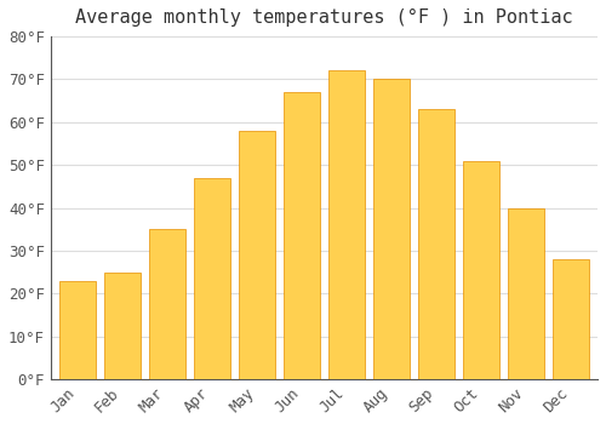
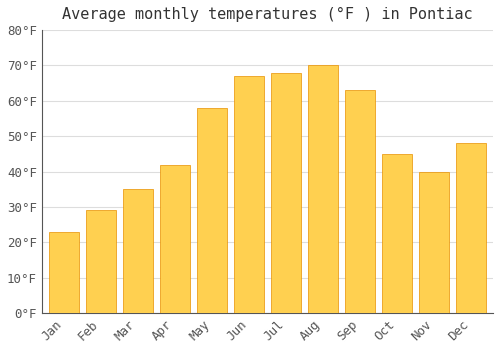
Feb: 25°F -> 29°F
Apr: 47°F -> 42°F
Jul: 72°F -> 68°F
Oct: 51°F -> 45°F
Dec: 28°F -> 48°F
